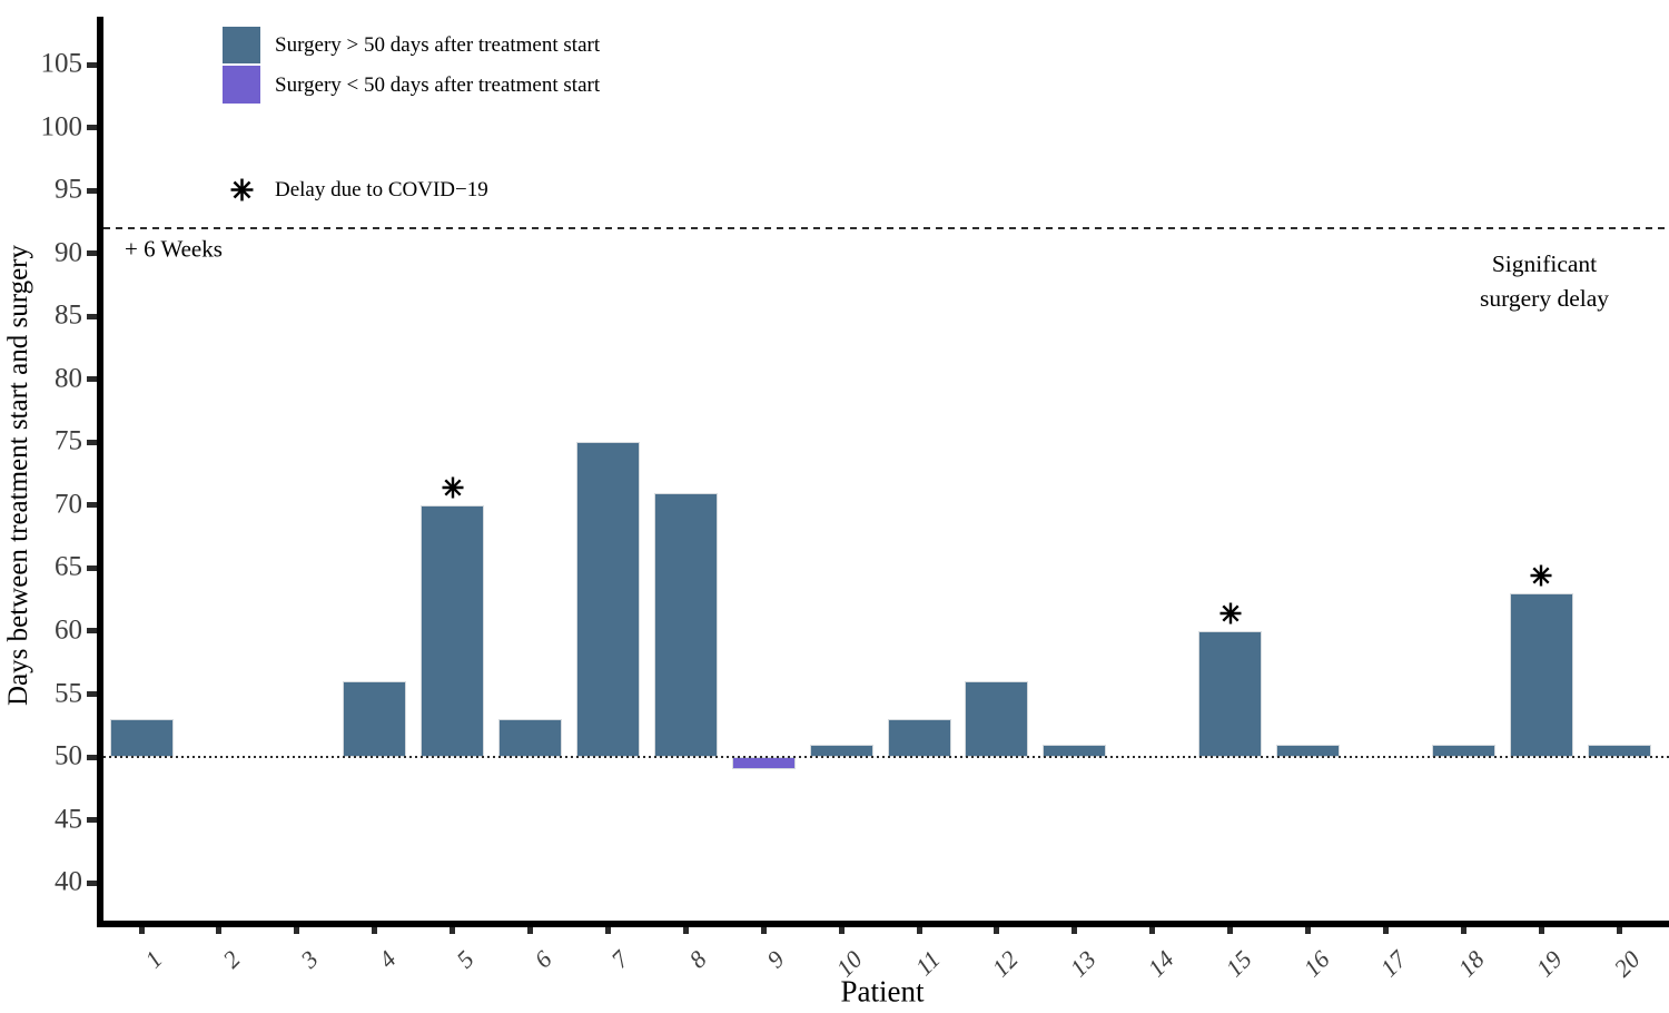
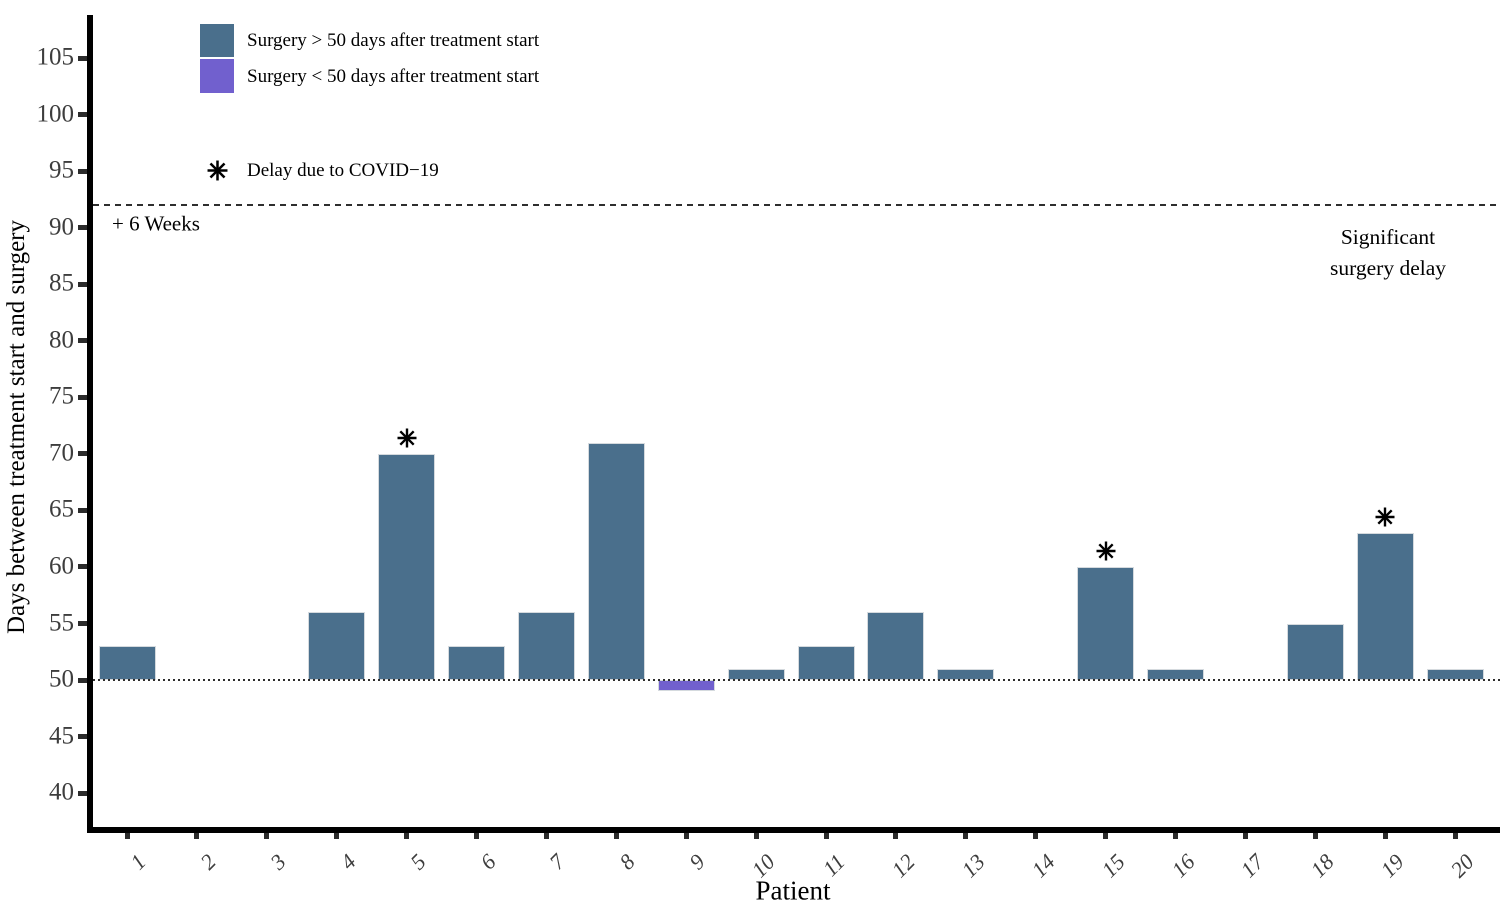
7: 75 -> 56
18: 51 -> 55
